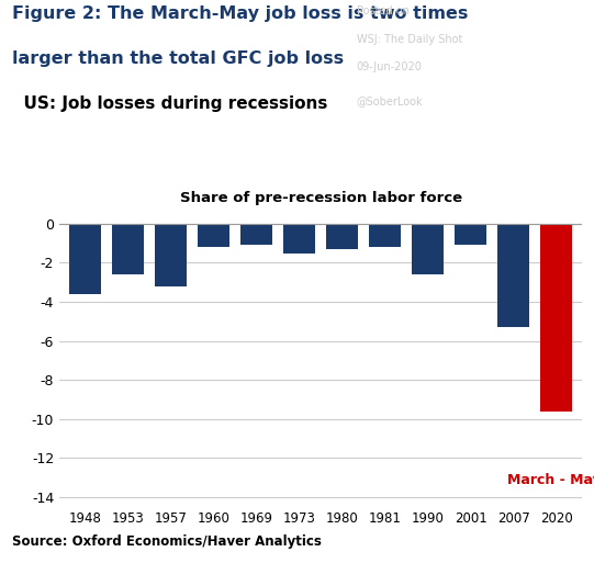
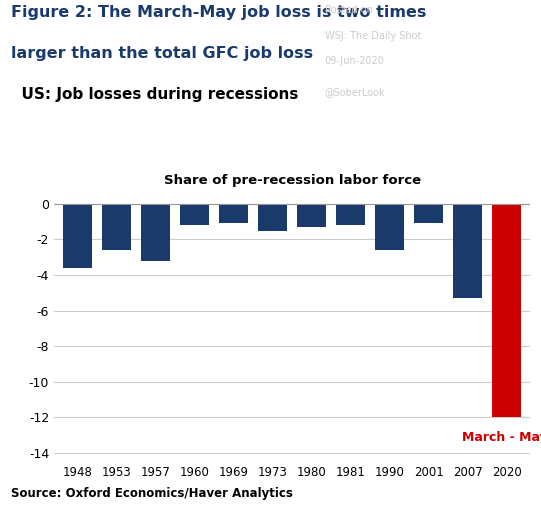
2020: -9.6 -> -12.0
